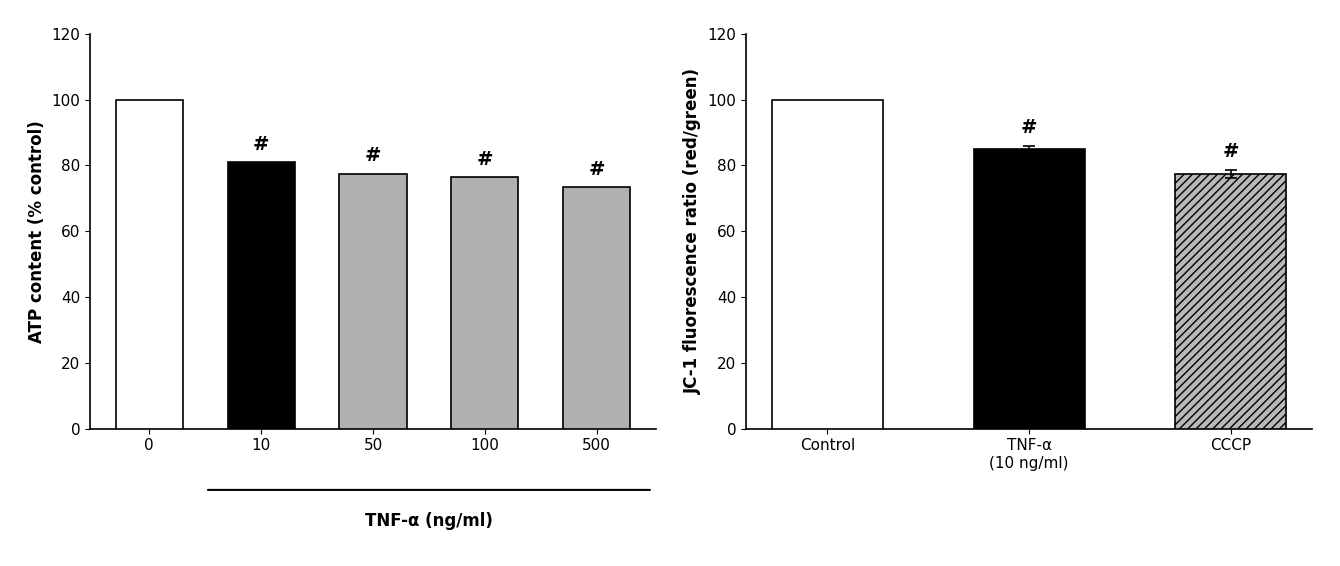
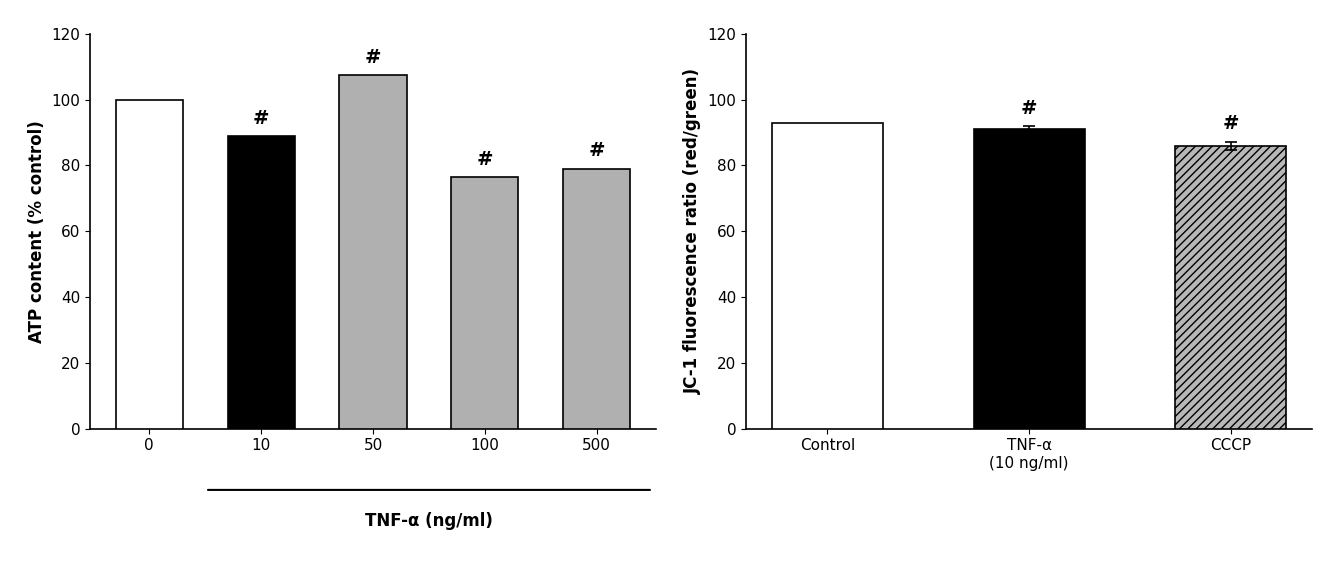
10: 81.0 -> 89.0
50: 77.5 -> 107.5
500: 73.5 -> 79.0
Control: 100.0 -> 93.0
TNF-α (10 ng/ml): 85.0 -> 91.0
CCCP: 77.5 -> 86.0
